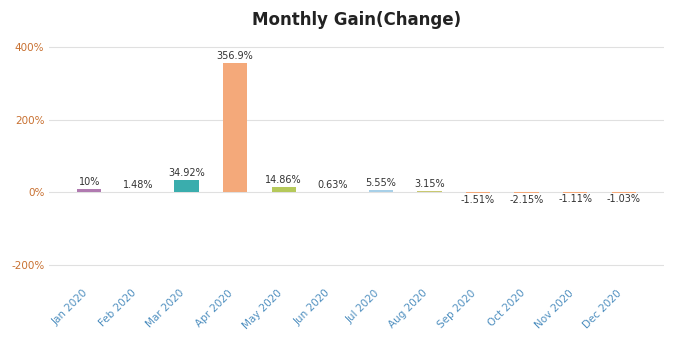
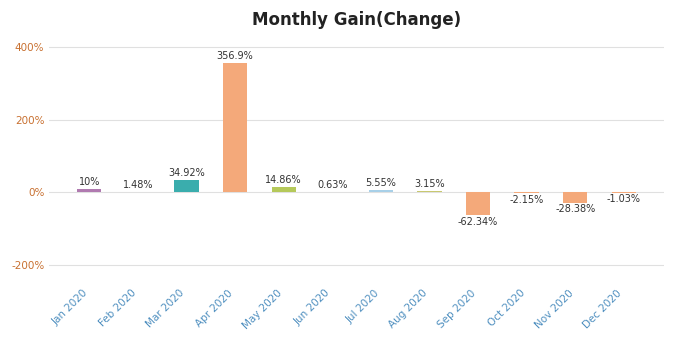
Sep 2020: -1.51% -> -62.34%
Nov 2020: -1.11% -> -28.38%
